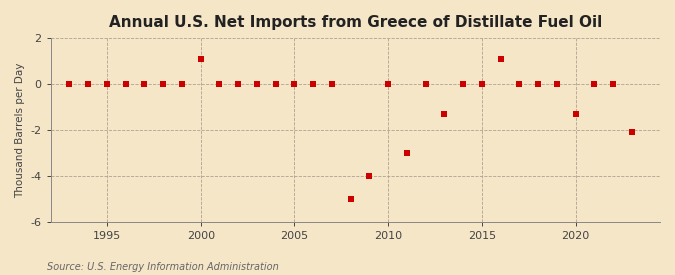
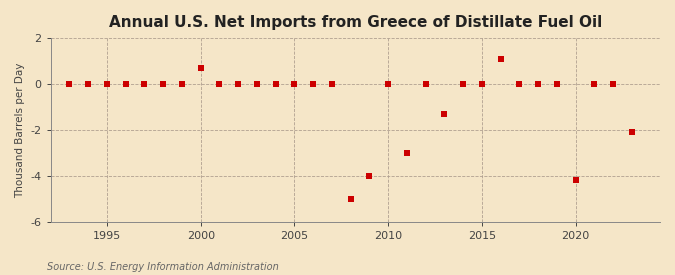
2000: 1.1 -> 0.7
2020: -1.3 -> -4.2
